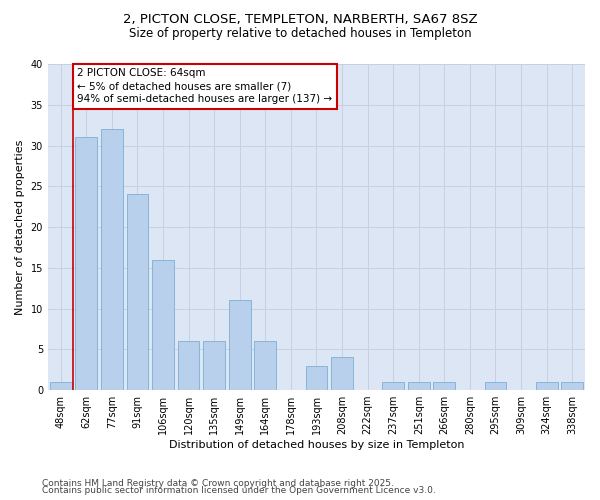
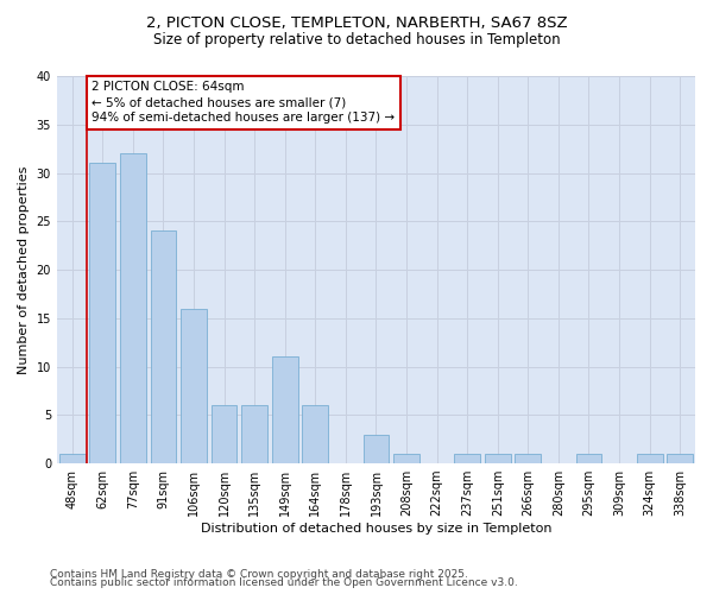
208sqm: 4 -> 1
